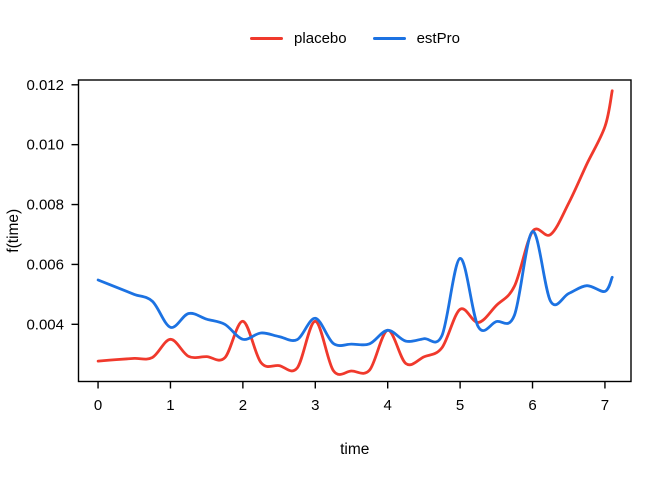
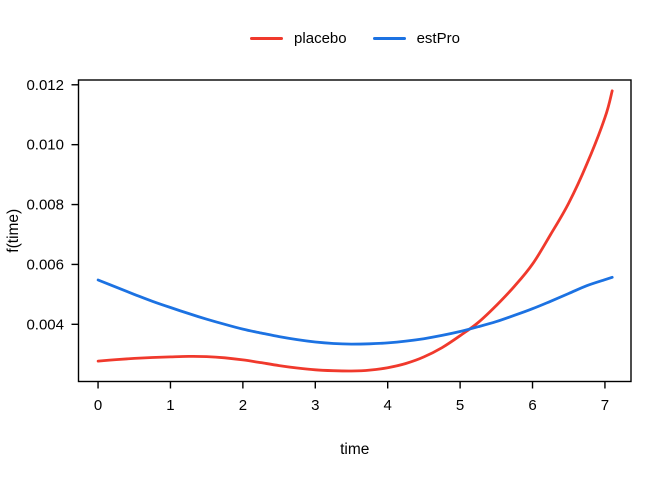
placebo/1: 0.0035 -> 0.0029
estPro/1: 0.0039 -> 0.0046
placebo/2: 0.0041 -> 0.0028
estPro/2: 0.0035 -> 0.0038
placebo/3: 0.0041 -> 0.0025
estPro/3: 0.0042 -> 0.0034
placebo/4: 0.0038 -> 0.0026
estPro/4: 0.0038 -> 0.0034
placebo/5: 0.0045 -> 0.0036
estPro/5: 0.0062 -> 0.0038
placebo/6: 0.0071 -> 0.0060
estPro/6: 0.0071 -> 0.0045
placebo/7: 0.0106 -> 0.0109
estPro/7: 0.0051 -> 0.0055
